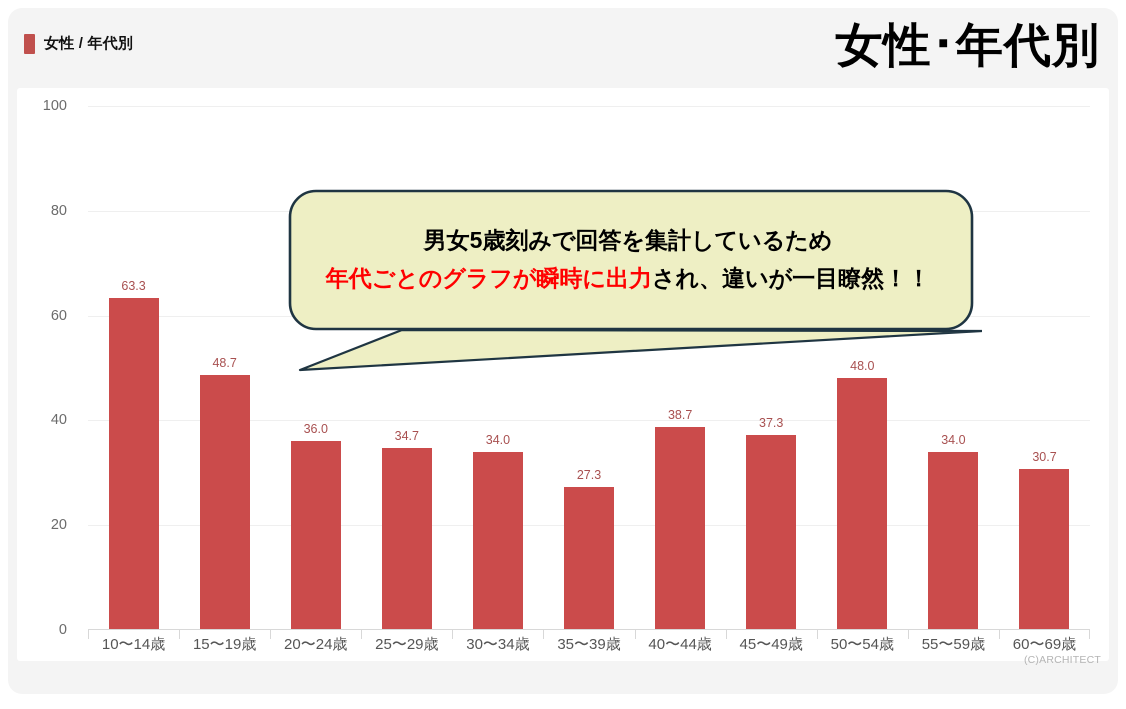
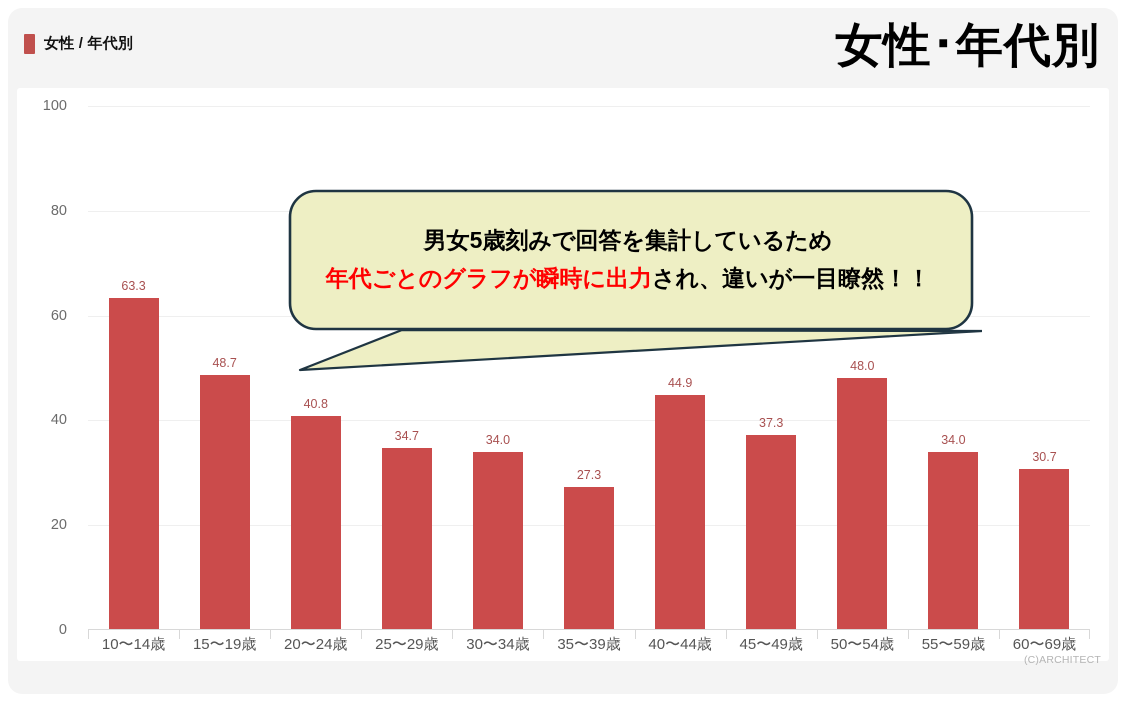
20〜24歳: 36.0 -> 40.8
40〜44歳: 38.7 -> 44.9
